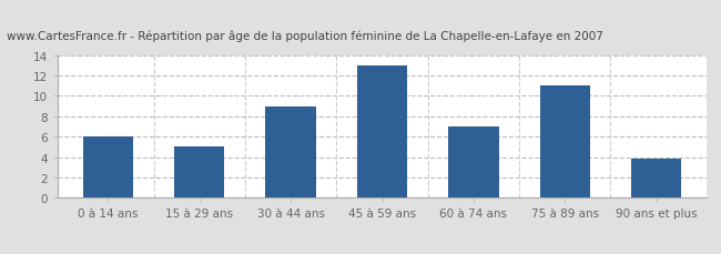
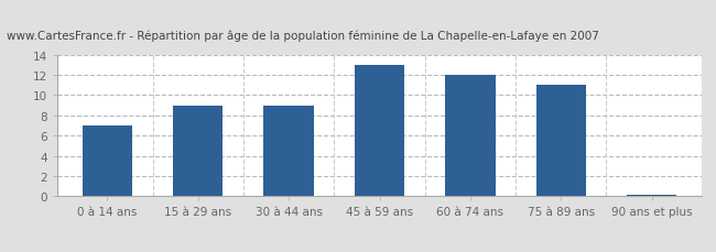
0 à 14 ans: 6.0 -> 7.0
15 à 29 ans: 5.0 -> 9.0
60 à 74 ans: 7.0 -> 12.0
90 ans et plus: 3.8 -> 0.2
